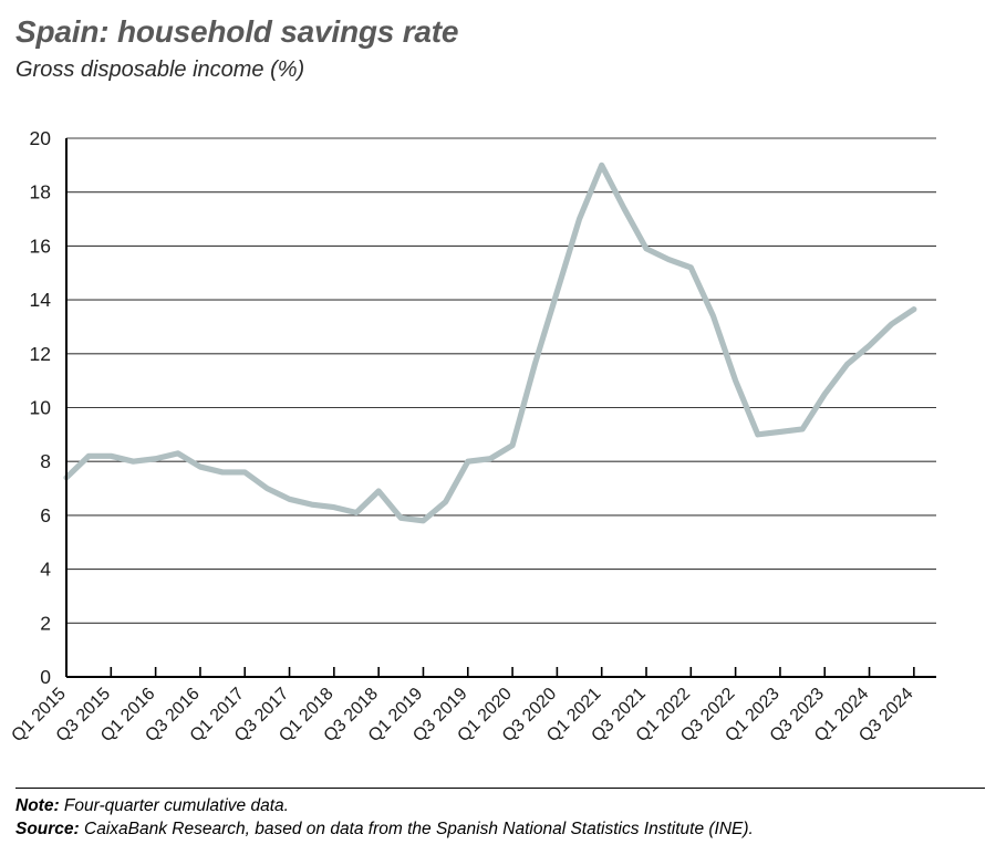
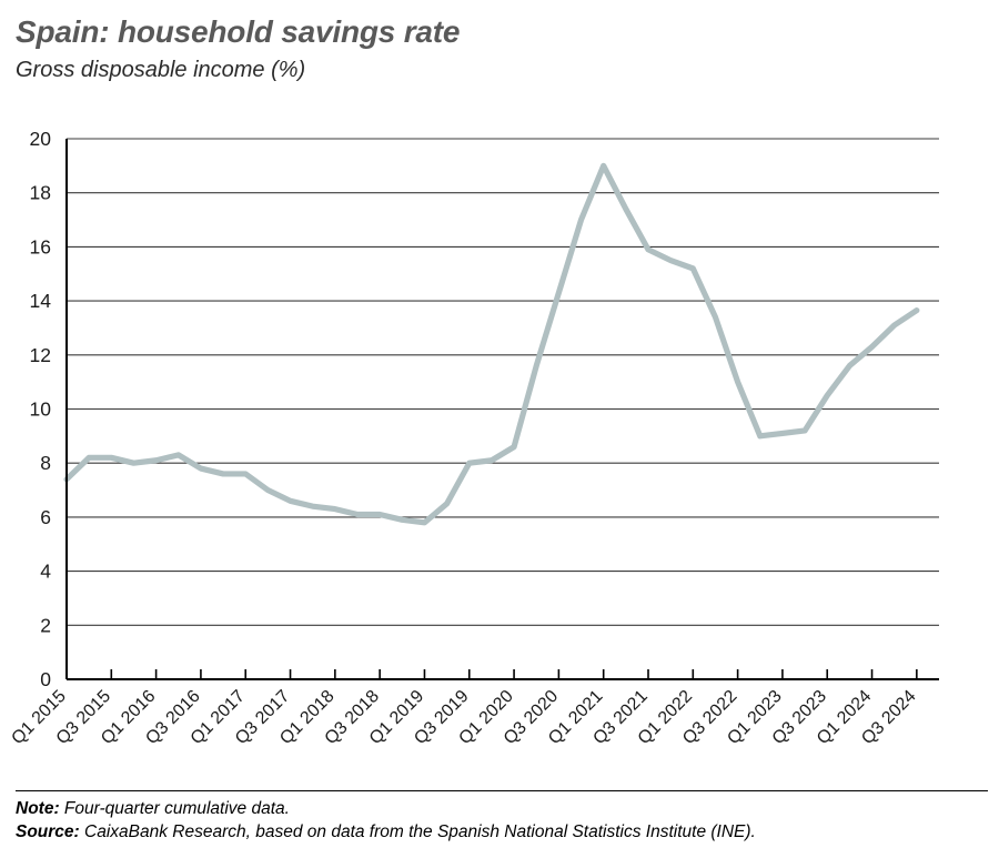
Q3 2018: 6.9 -> 6.1
